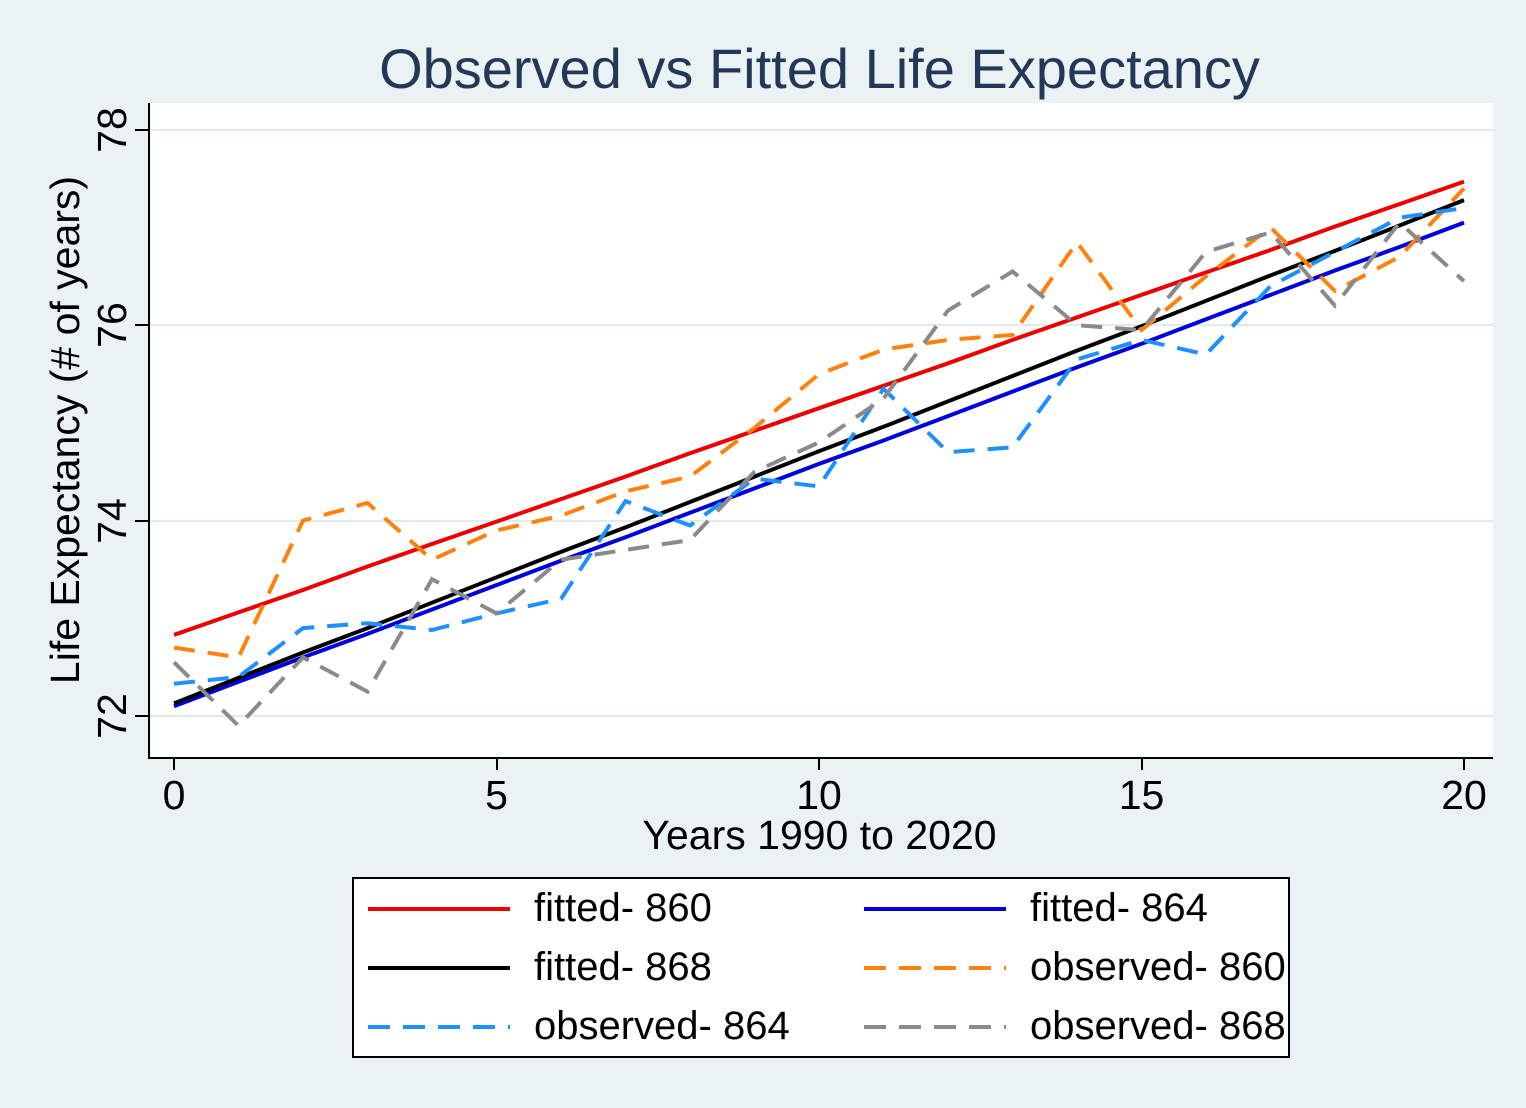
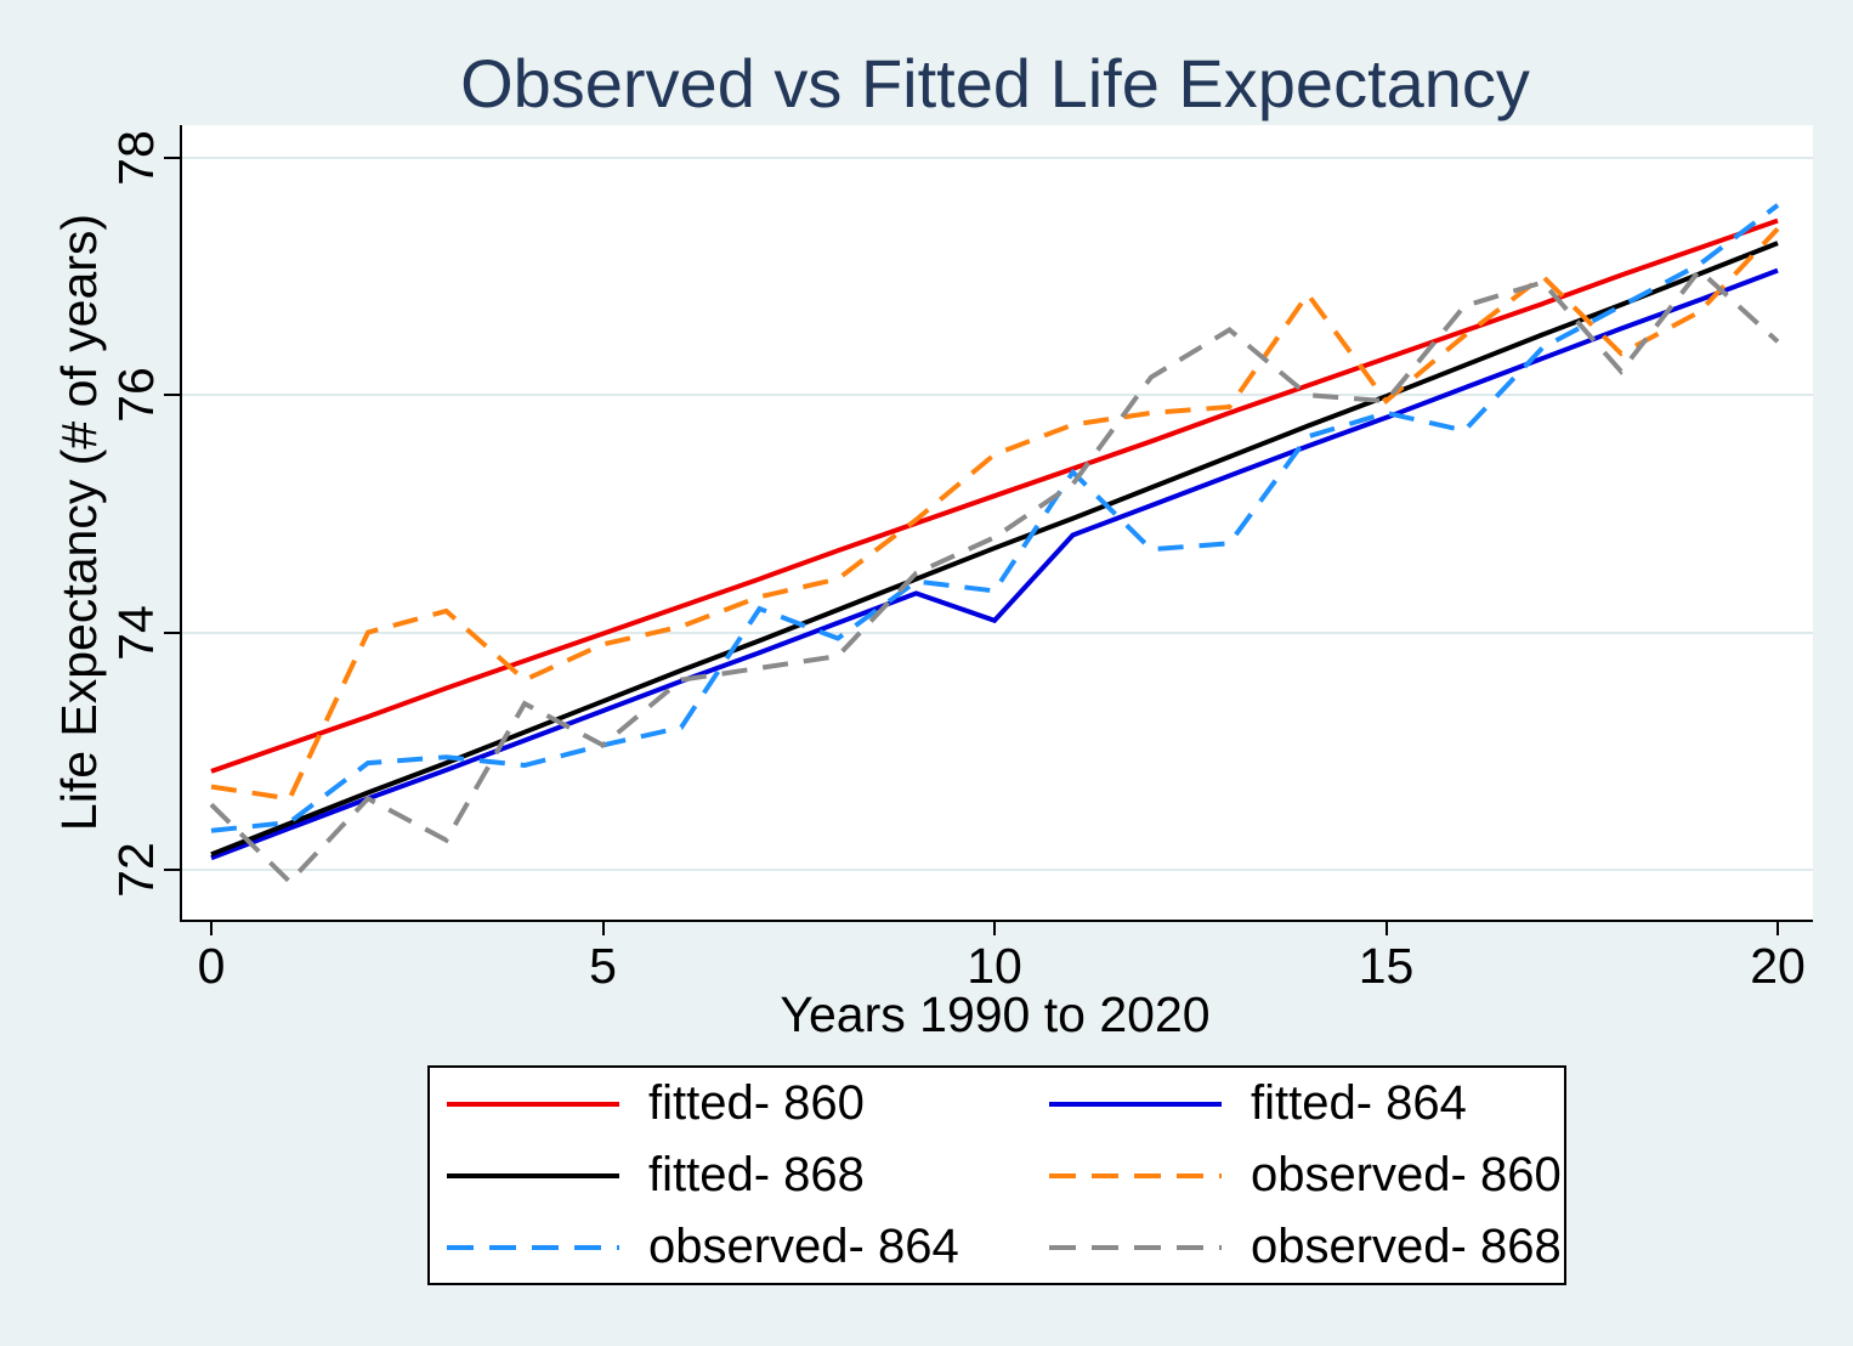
fitted- 864/10: 74.6 -> 74.1
observed- 864/20: 77.2 -> 77.6
